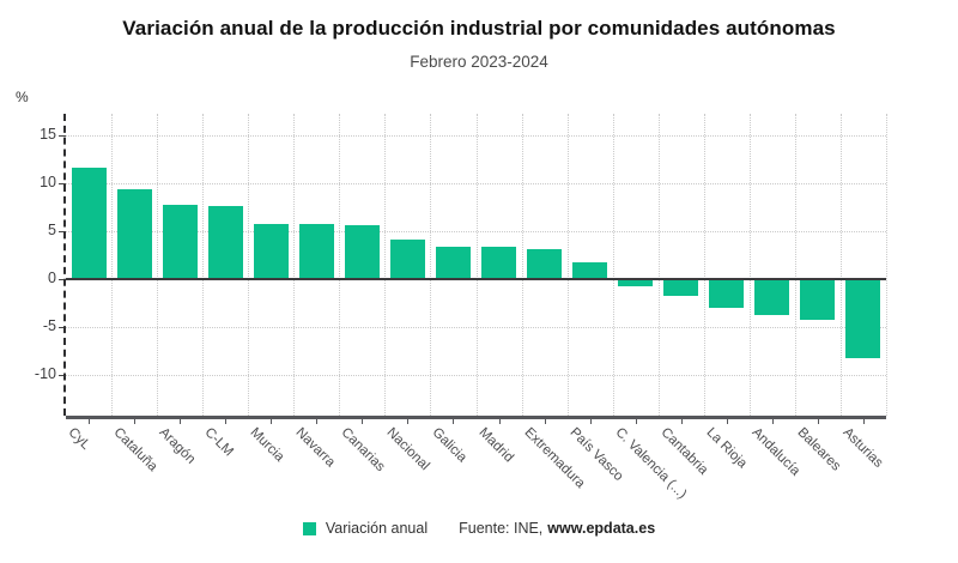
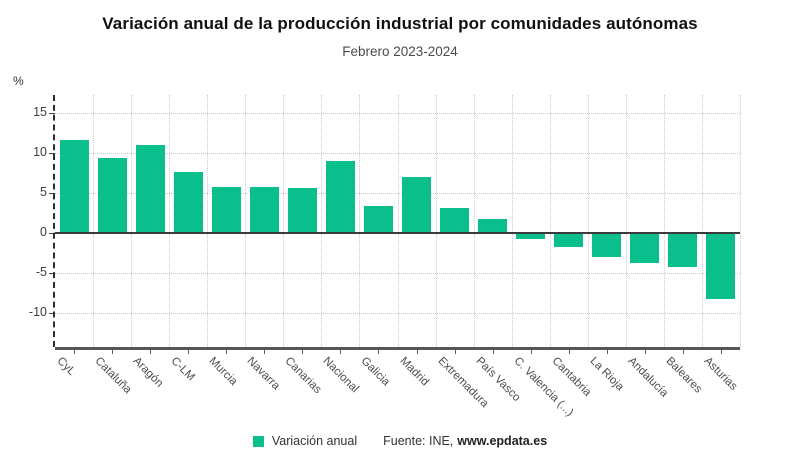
Aragón: 8 -> 11
Nacional: 4 -> 9
Madrid: 3 -> 7
